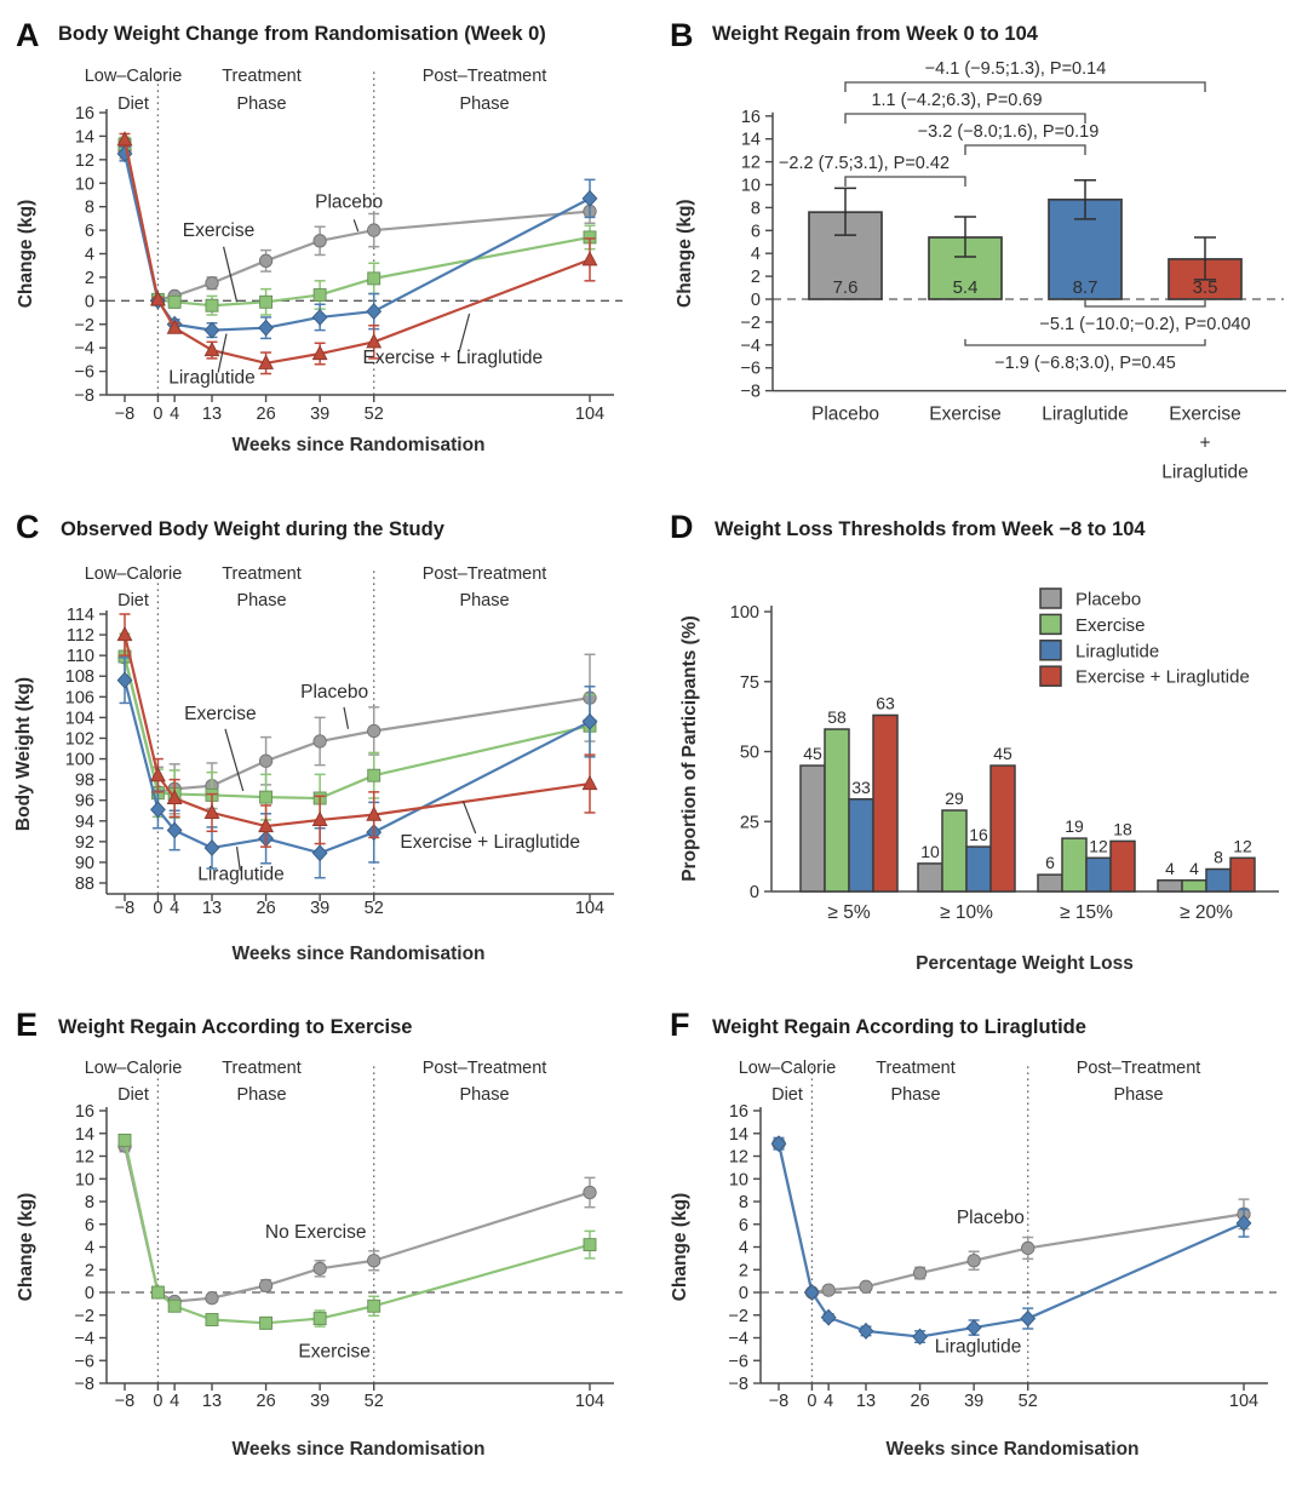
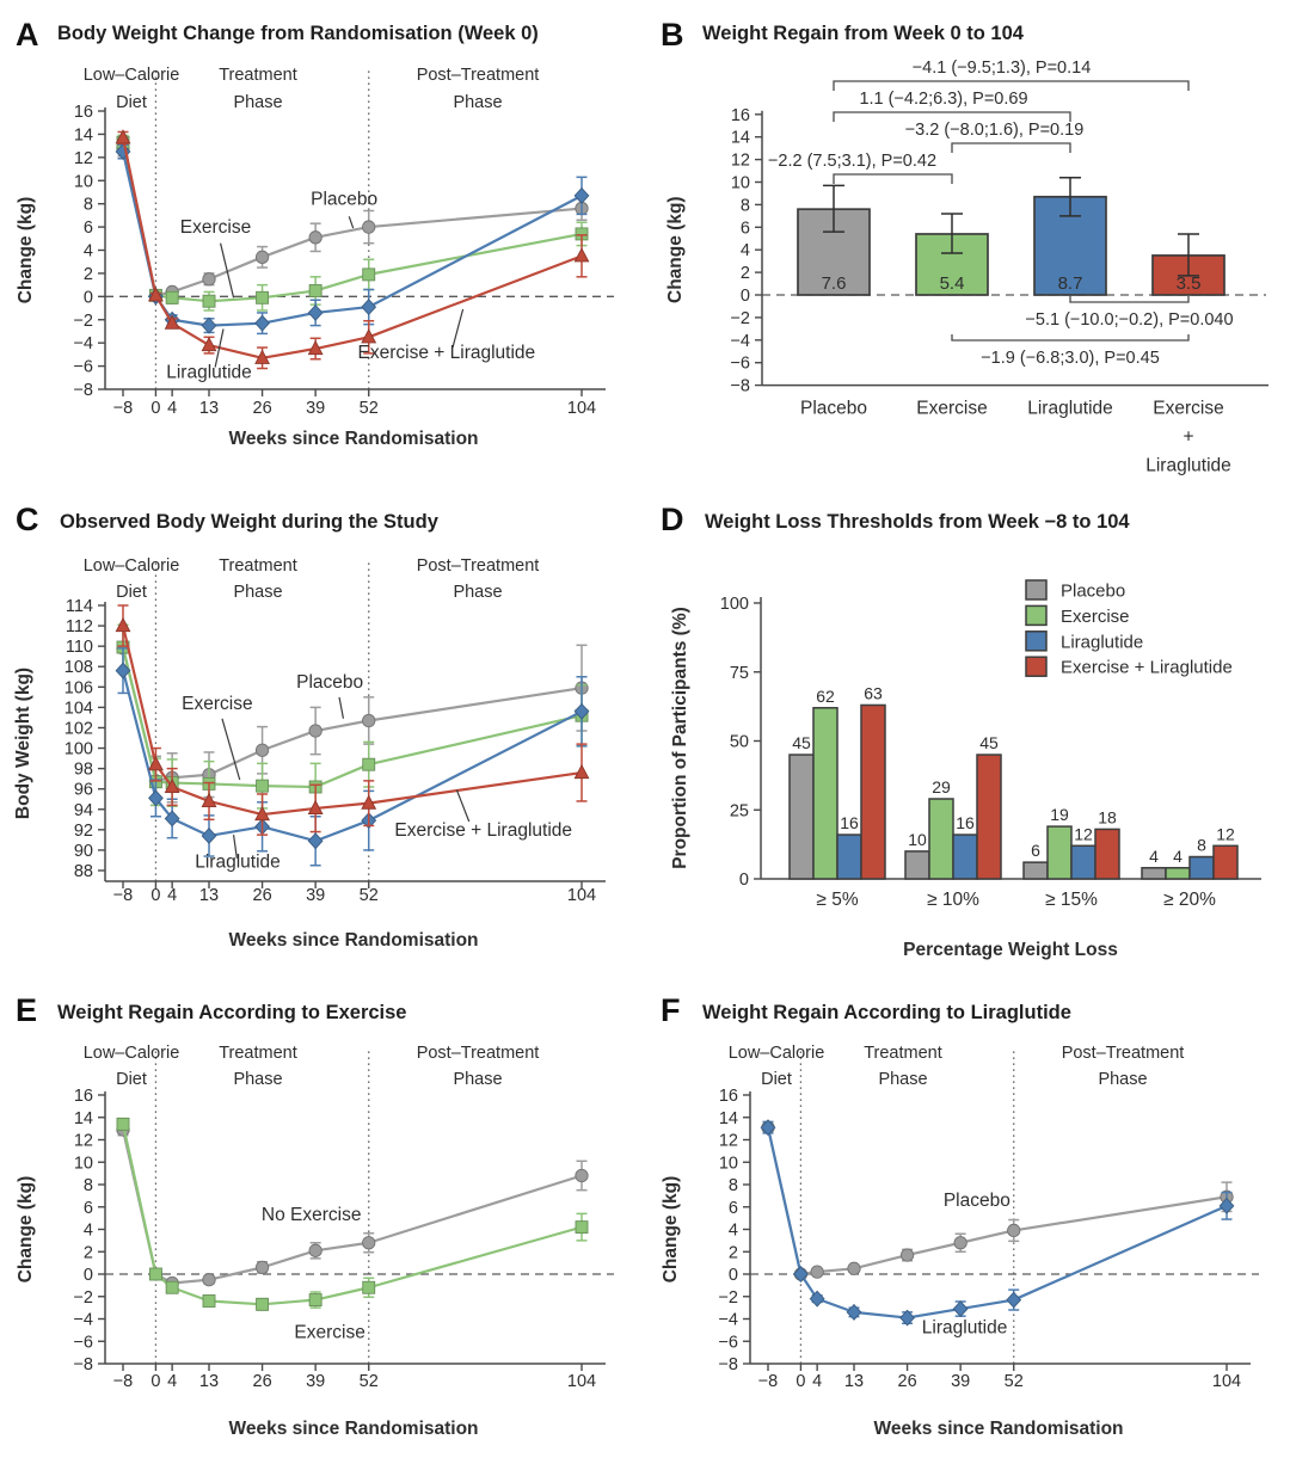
Weight Loss Thresholds from Week −8 to 104/Exercise/≥ 5%: 58 -> 62
Weight Loss Thresholds from Week −8 to 104/Liraglutide/≥ 5%: 33 -> 16
